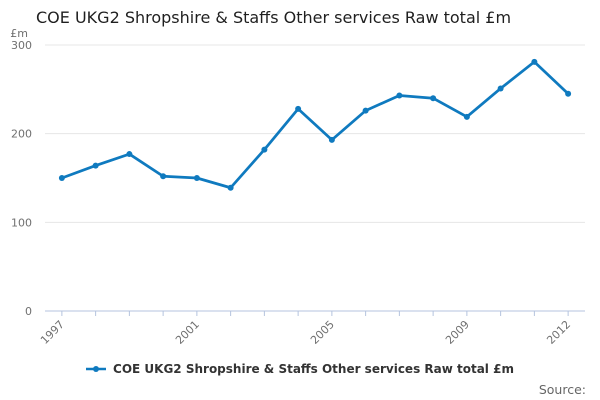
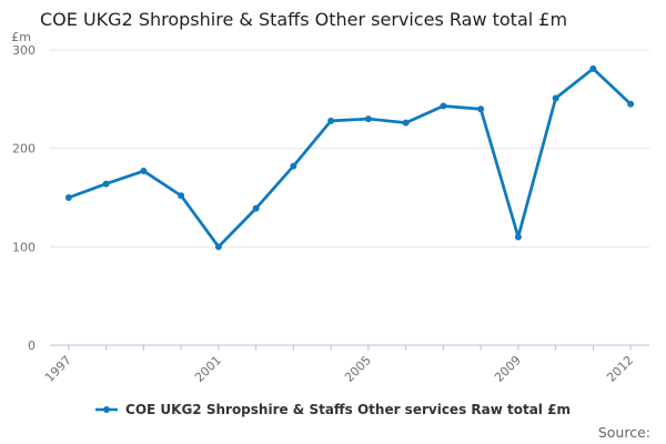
2001: 150 -> 100
2005: 190 -> 230
2009: 220 -> 110
